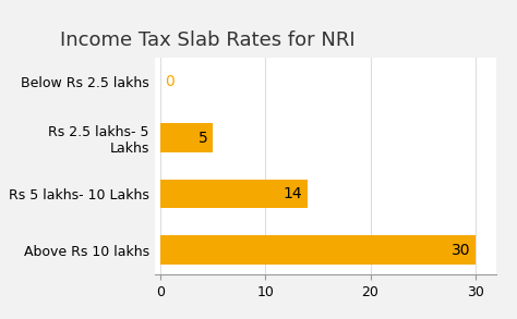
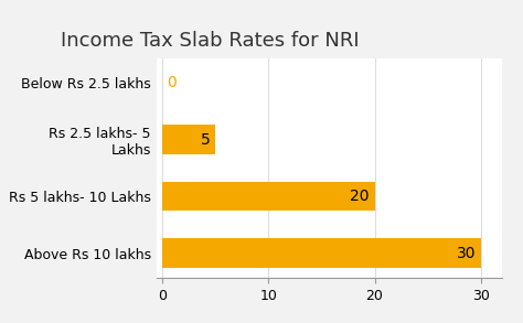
Rs 5 lakhs- 10 Lakhs: 14 -> 20
